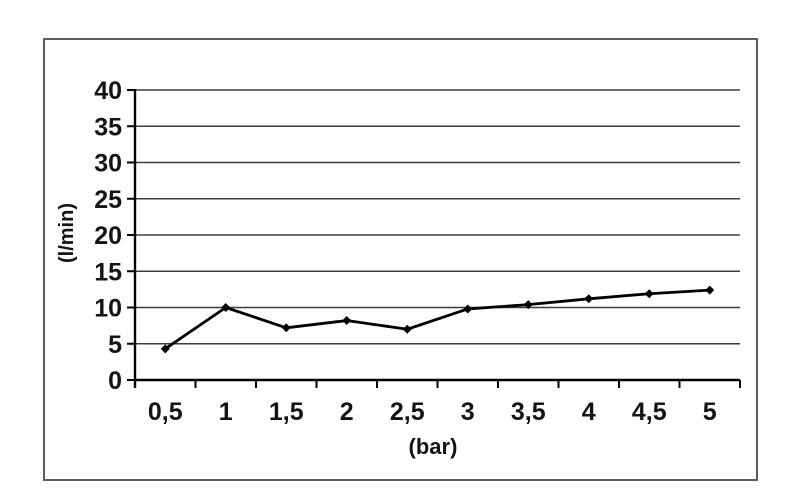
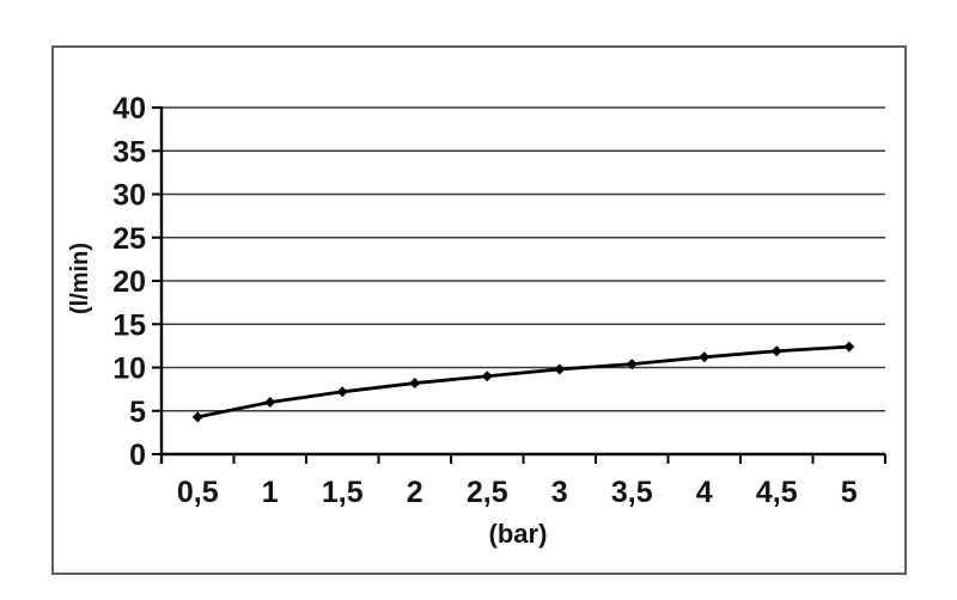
1: 10 -> 6
2,5: 7 -> 9
